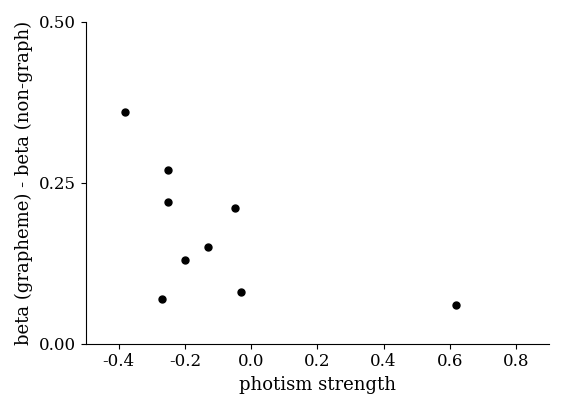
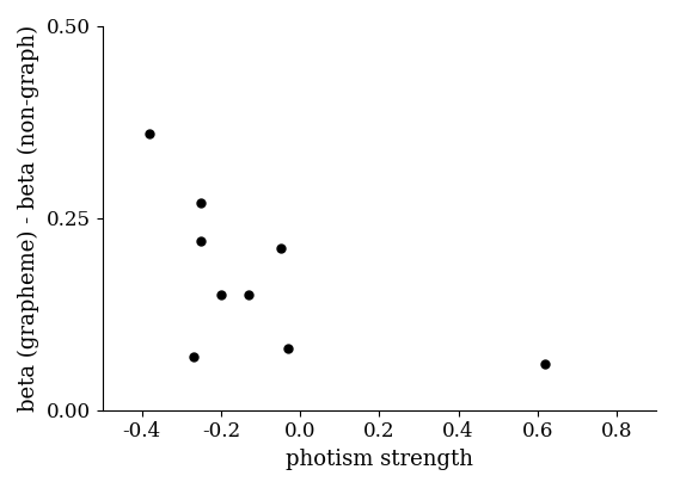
-0.2: 0.13 -> 0.15
